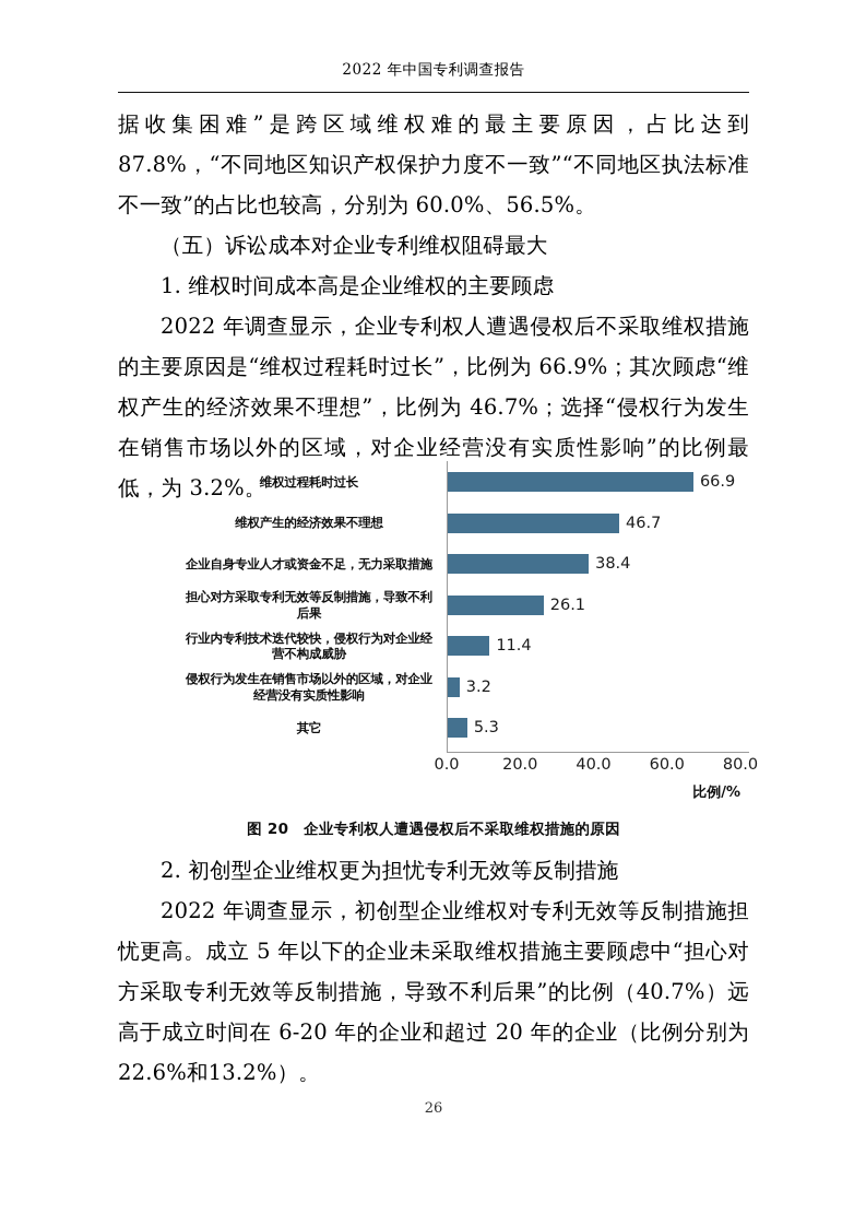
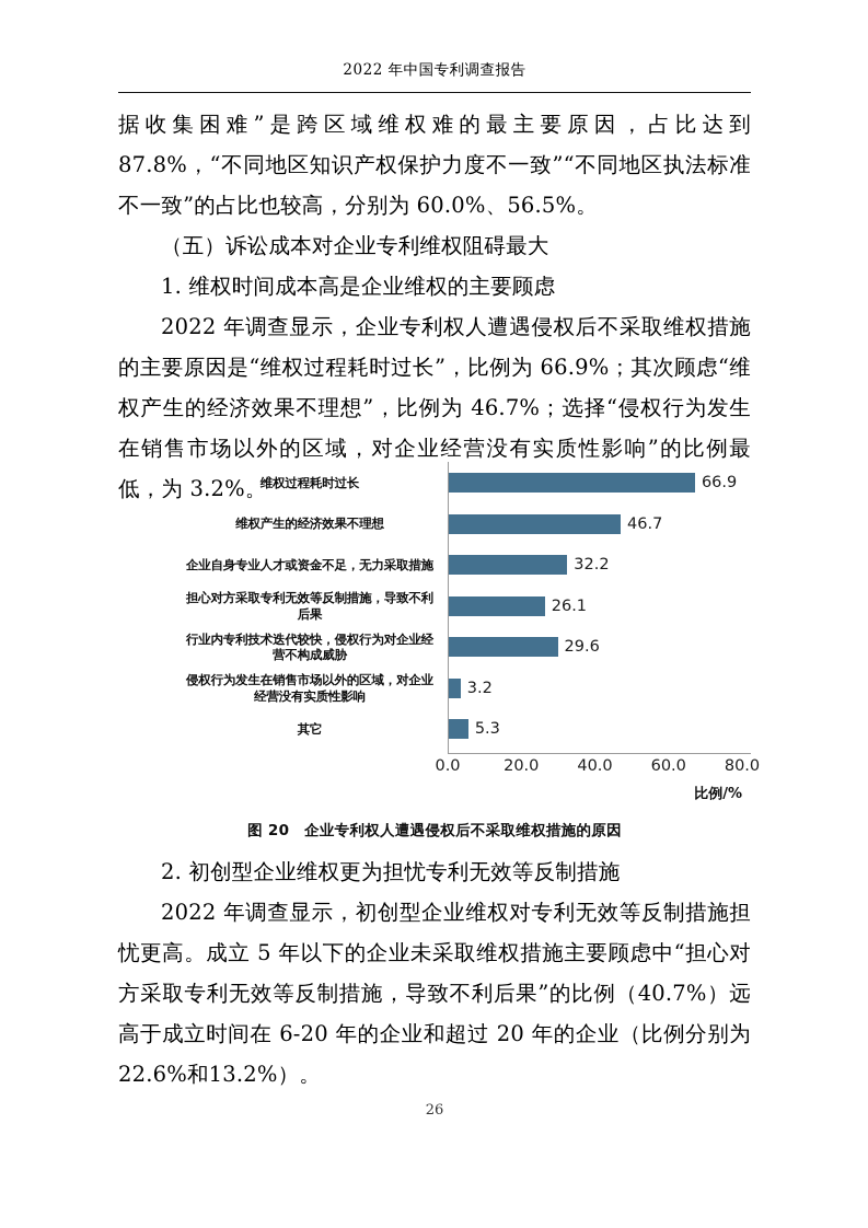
企业自身专业人才或资金不足，无力采取措施: 38.4 -> 32.2
行业内专利技术迭代较快，侵权行为对企业经营不构成威胁: 11.4 -> 29.6
